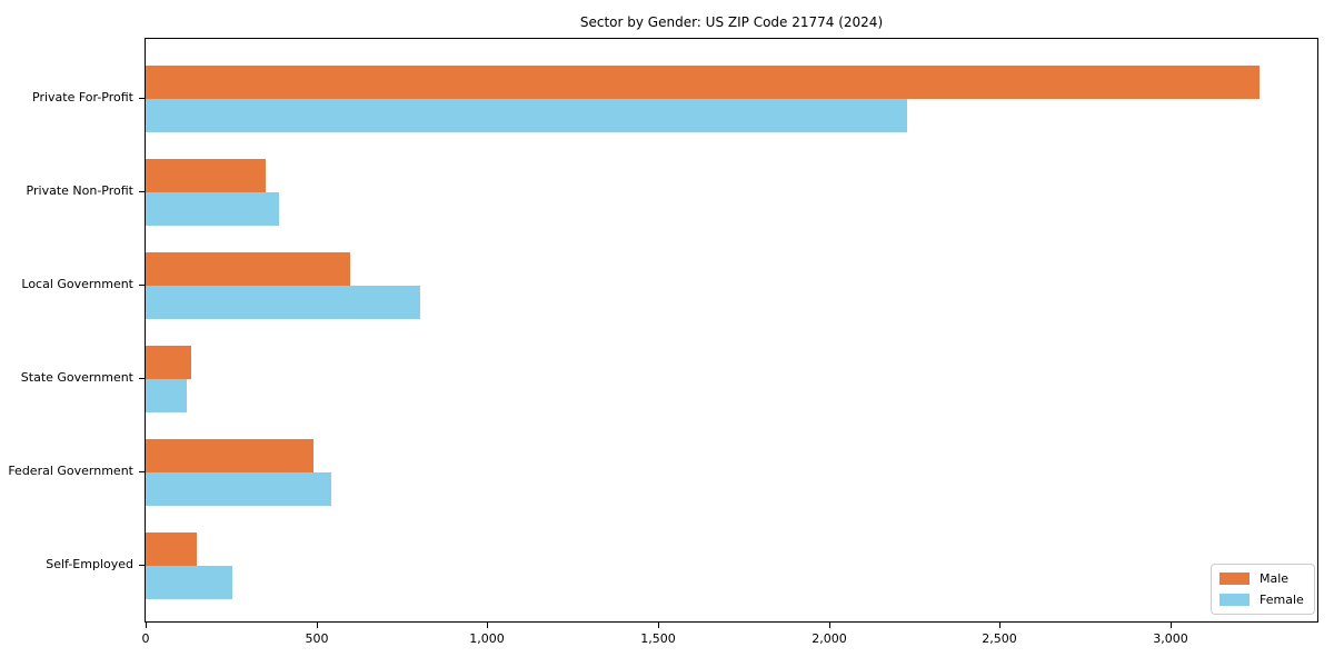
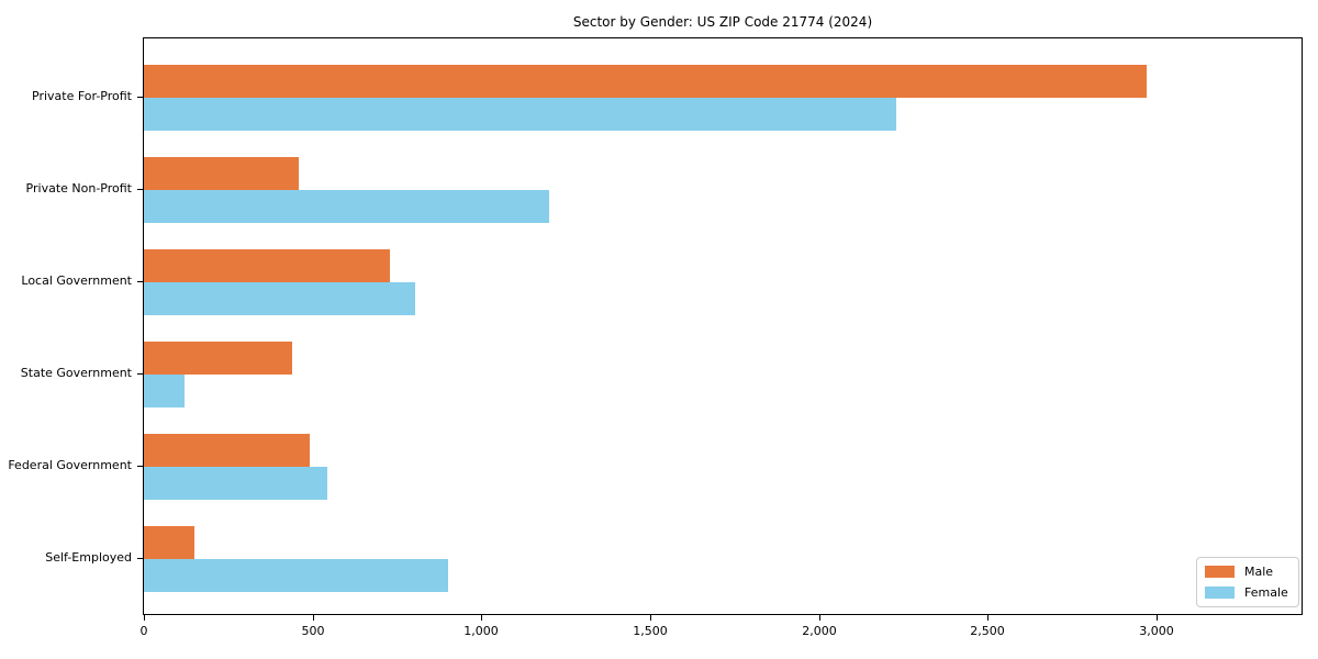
Male/Private For-Profit: 3260 -> 2970
Male/Private Non-Profit: 350 -> 460
Female/Private Non-Profit: 390 -> 1200
Male/Local Government: 600 -> 730
Male/State Government: 140 -> 440
Female/Self-Employed: 260 -> 900
